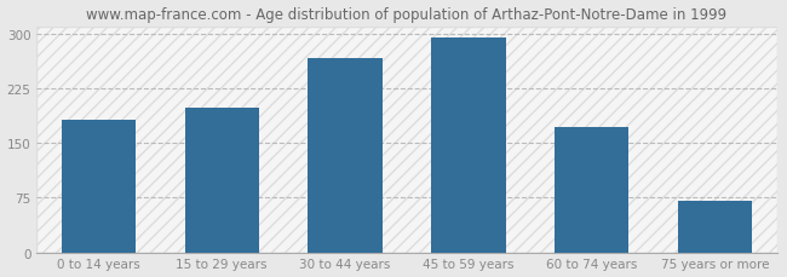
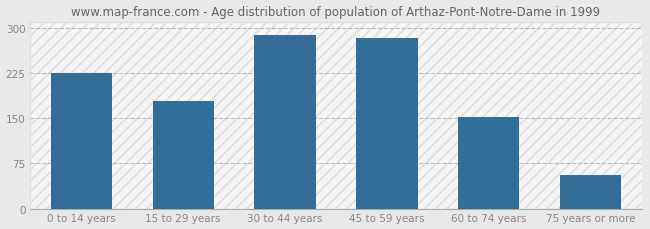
0 to 14 years: 182 -> 224
15 to 29 years: 198 -> 178
30 to 44 years: 266 -> 287
45 to 59 years: 294 -> 282
60 to 74 years: 172 -> 151
75 years or more: 70 -> 55
